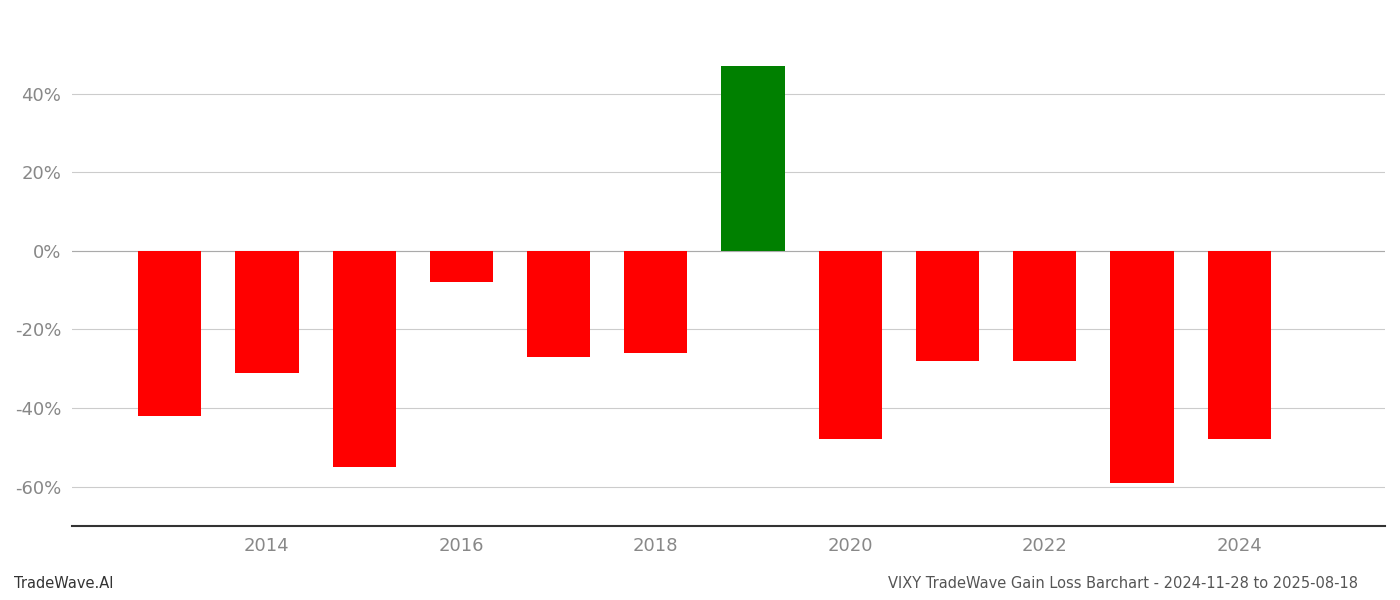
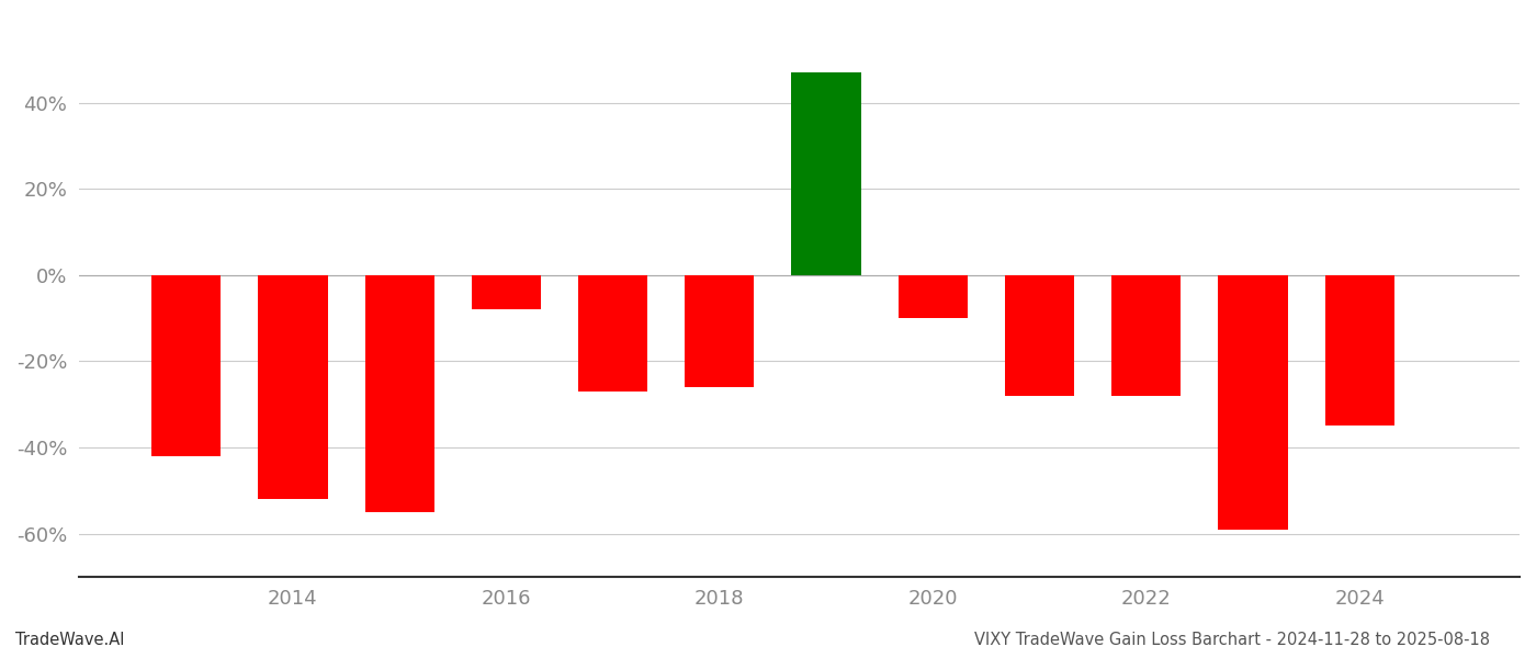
2014: -31% -> -52%
2020: -48% -> -10%
2024: -48% -> -35%
